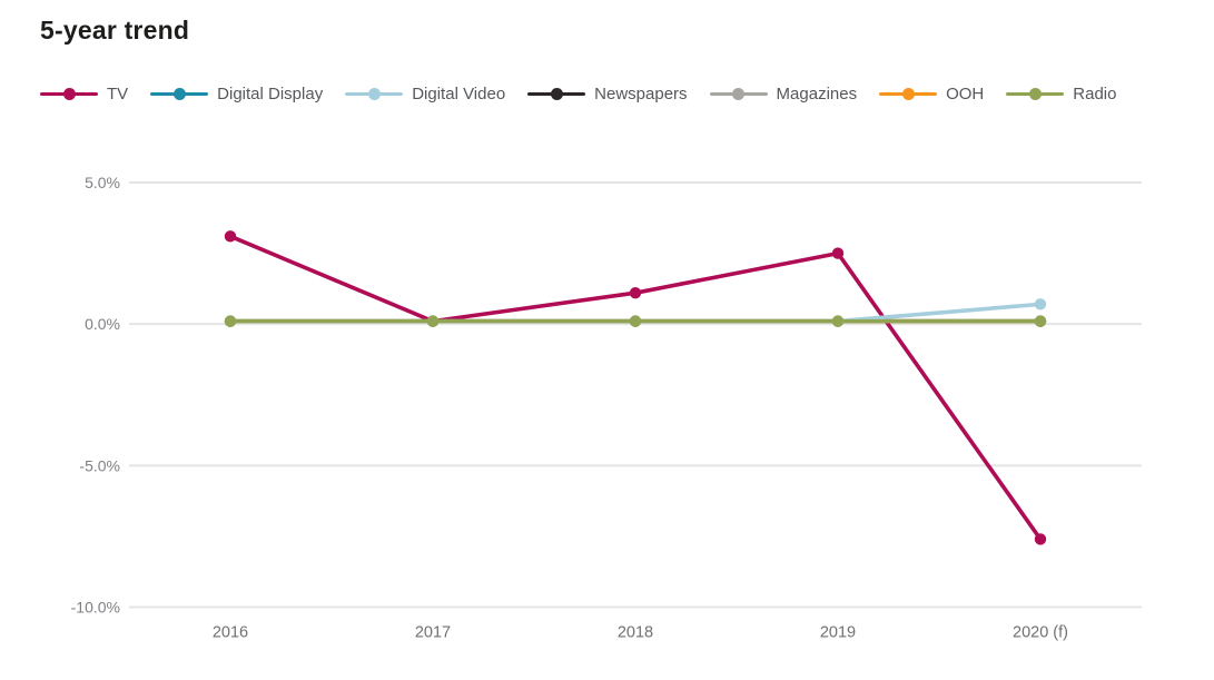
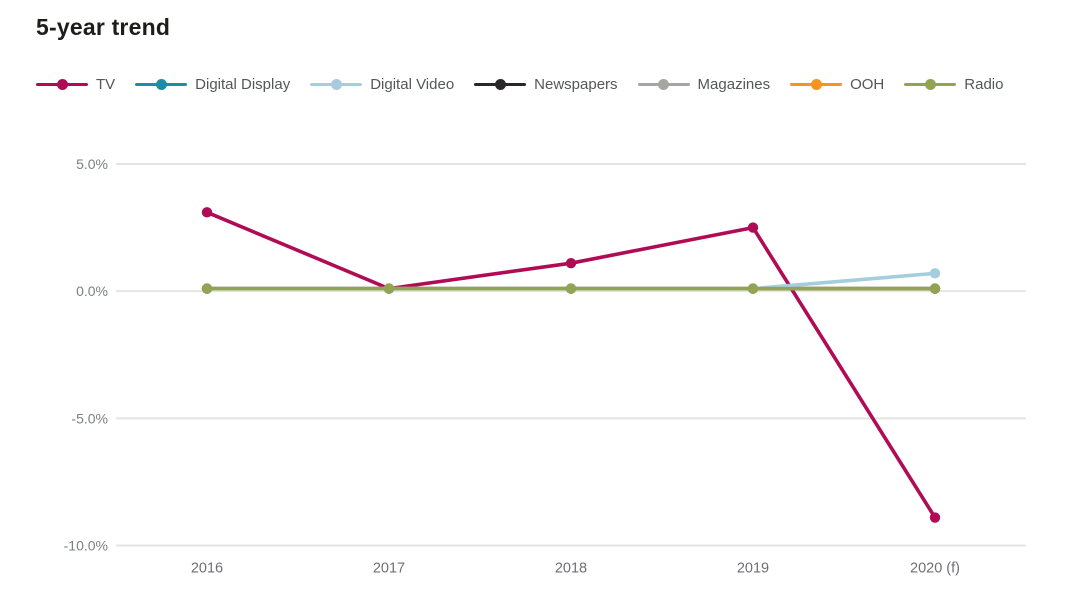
TV/2020 (f): -7.6% -> -8.9%
